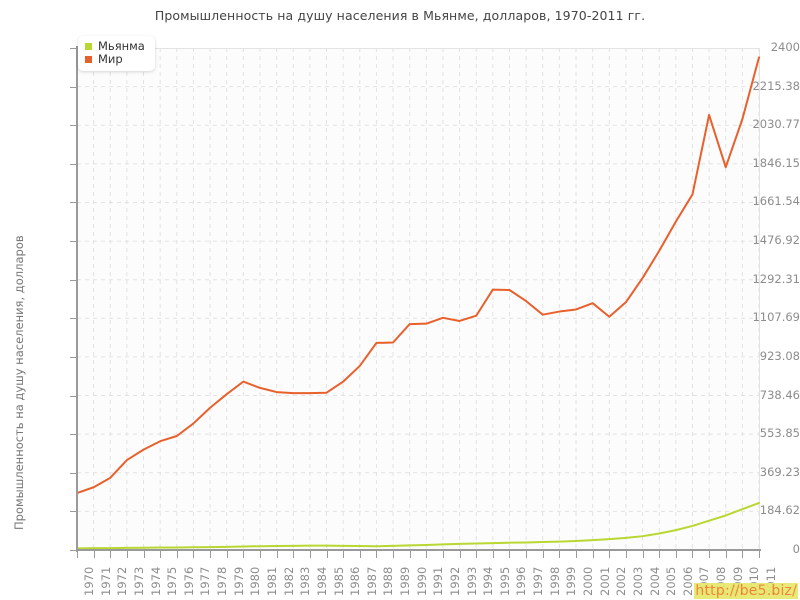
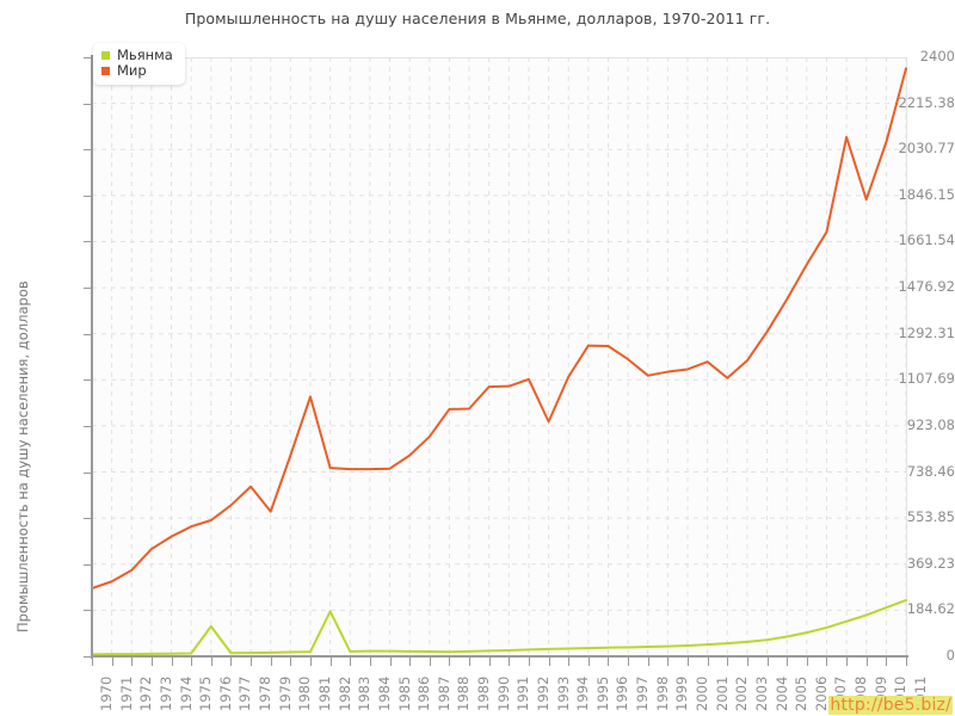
Мьянма/1976: 10 -> 120
Мир/1979: 740 -> 580
Мир/1981: 780 -> 1040
Мьянма/1982: 20 -> 180
Мир/1993: 1100 -> 940
